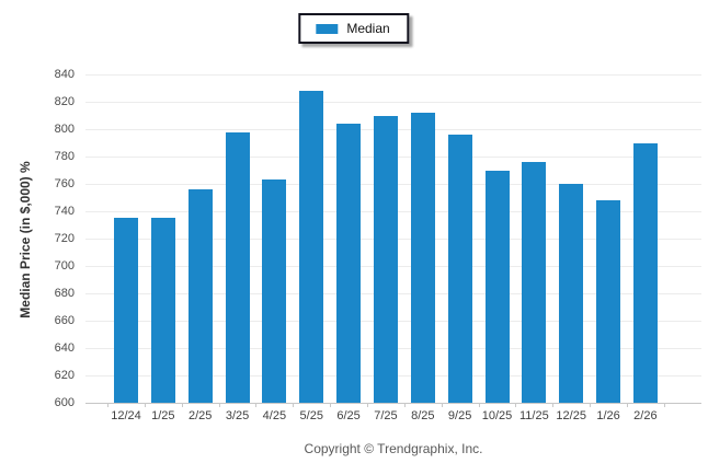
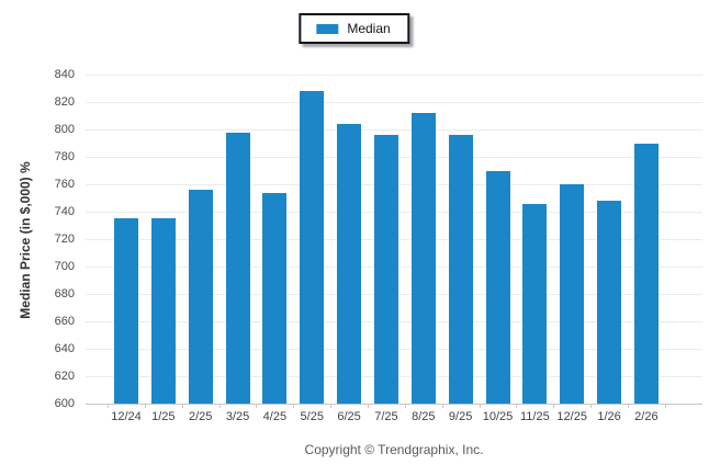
4/25: 763 -> 754
7/25: 810 -> 796
11/25: 776 -> 746
